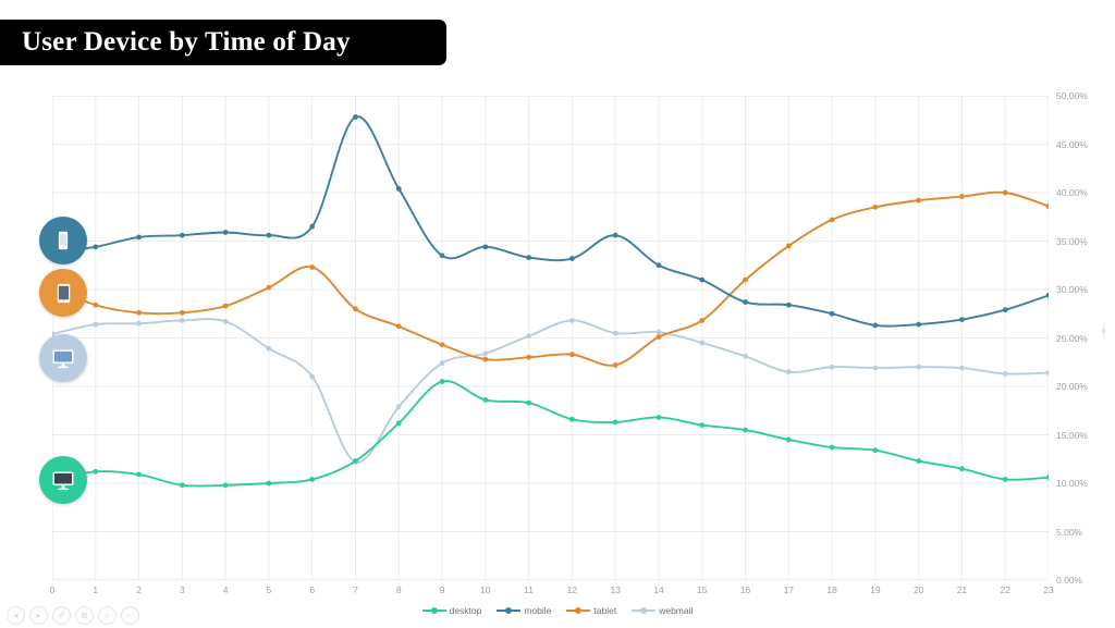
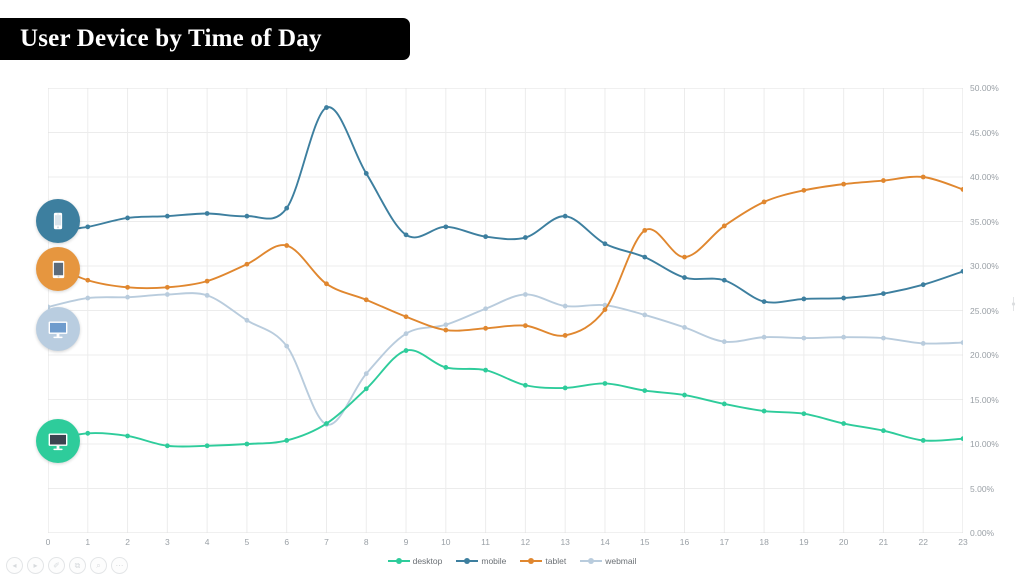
tablet/15: 27% -> 34%
mobile/18: 28% -> 26%
